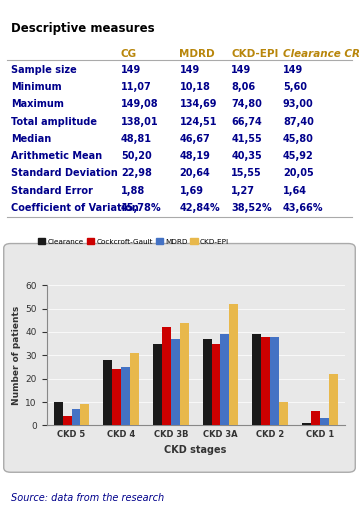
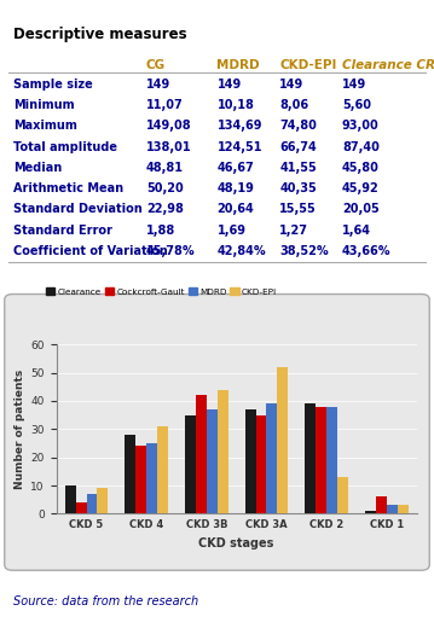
CKD-EPI/CKD 2: 10 -> 13
CKD-EPI/CKD 1: 22 -> 3
